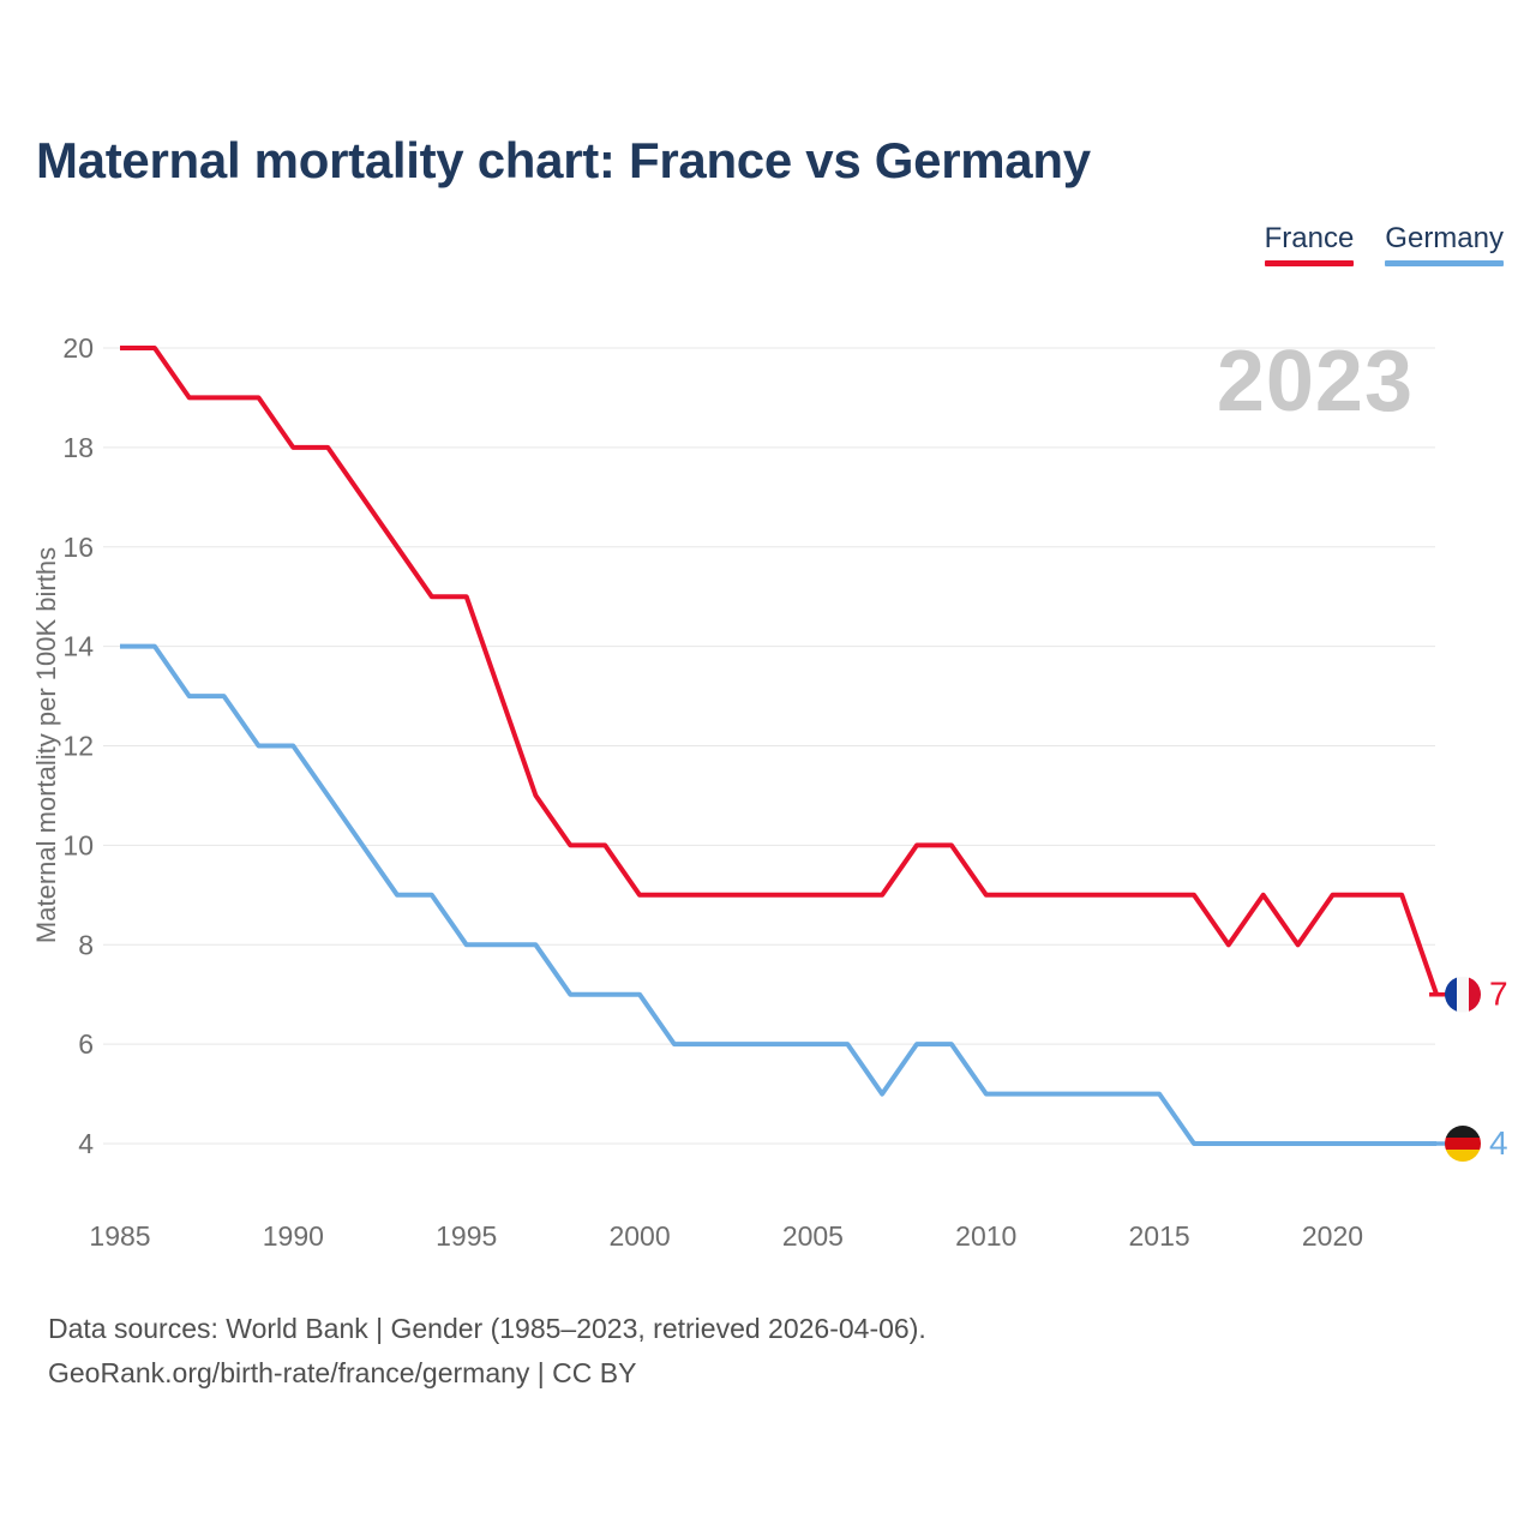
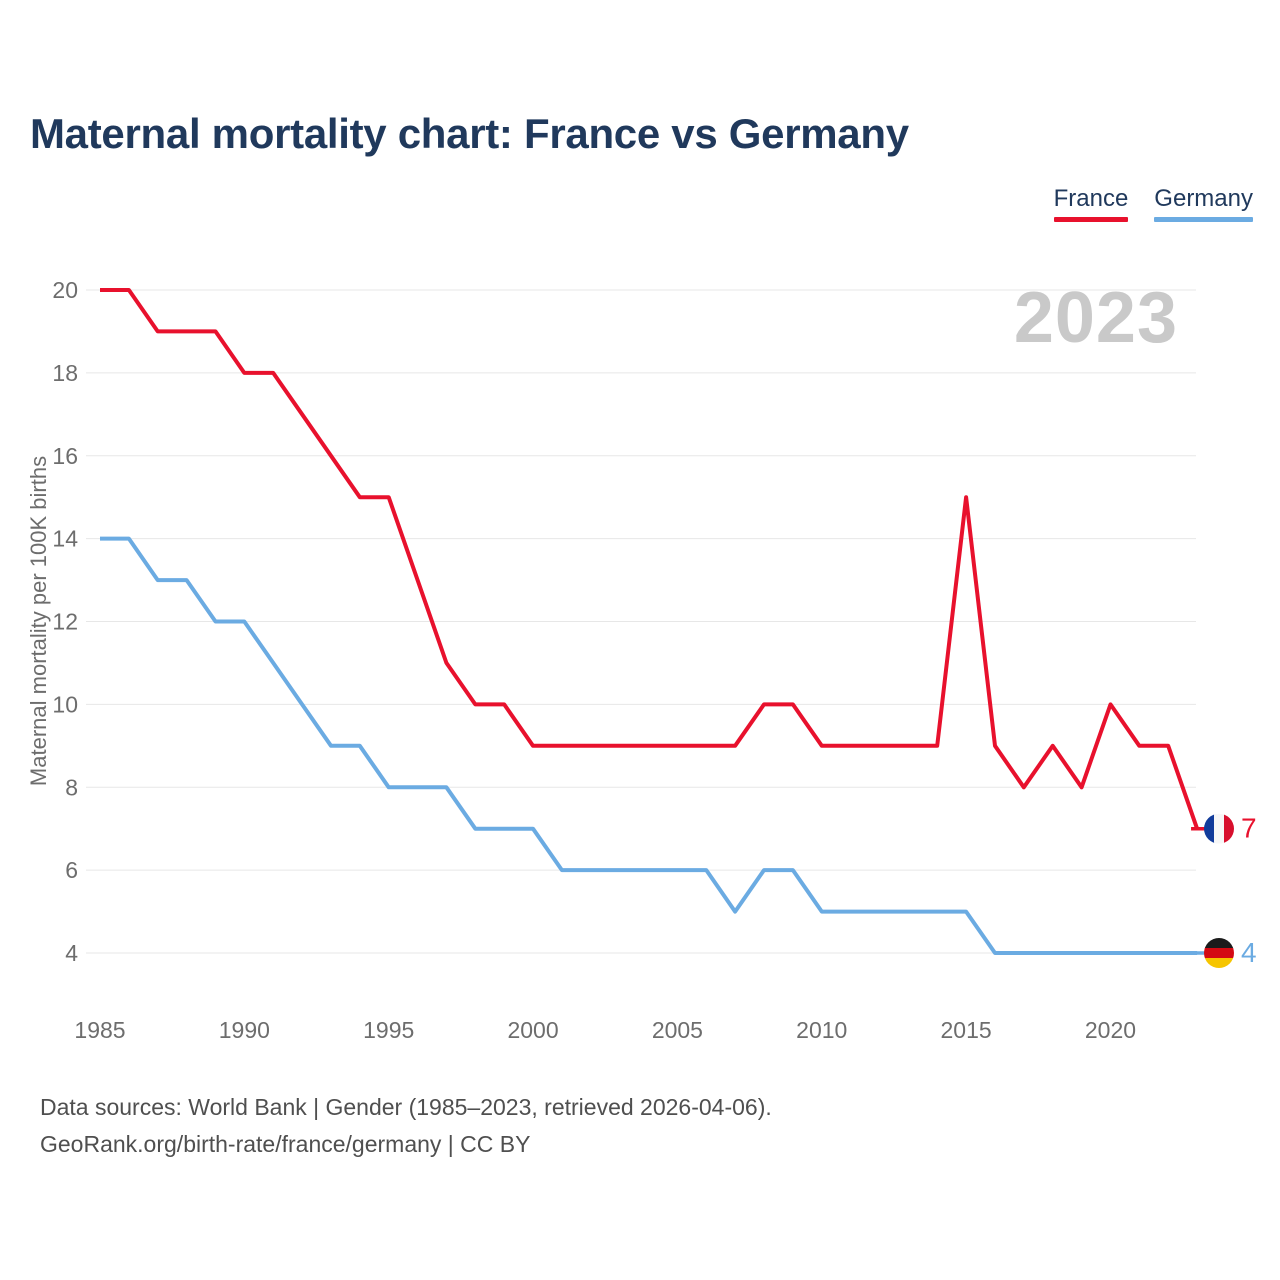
France/2015: 9 -> 15
France/2020: 9 -> 10
